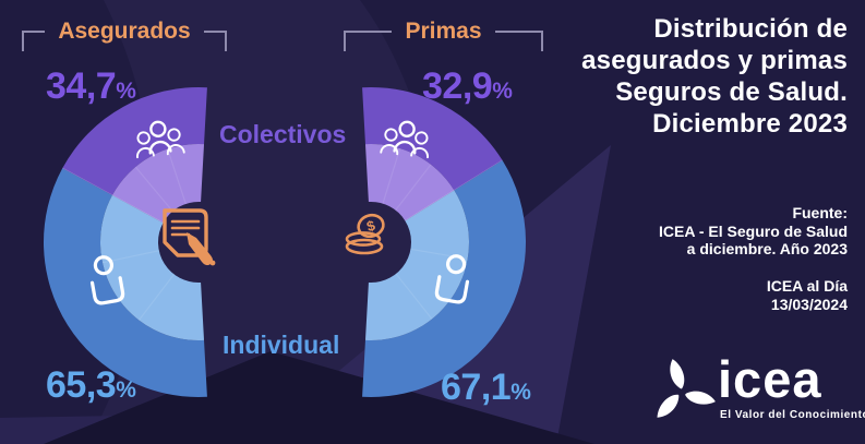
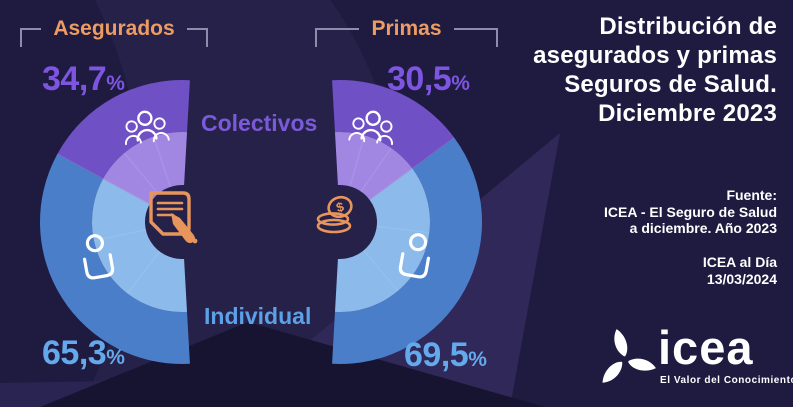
Primas/Colectivos: 32,9 -> 30,5
Primas/Individual: 67,1 -> 69,5
